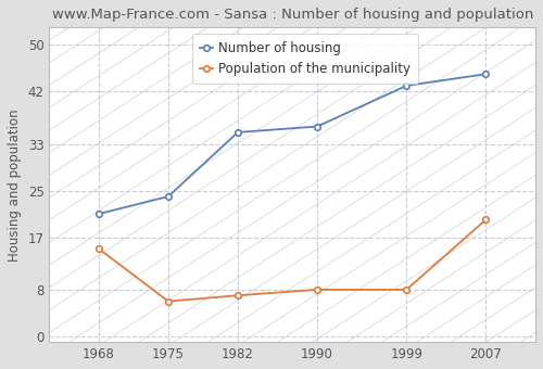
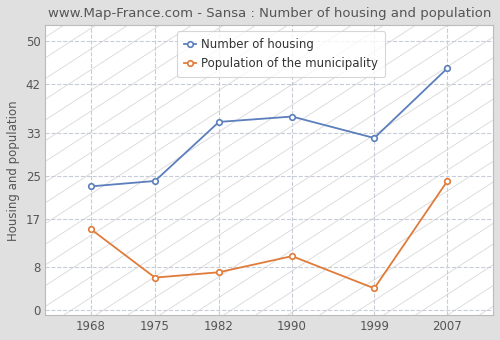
Number of housing/1968: 21 -> 23
Population of the municipality/1990: 8 -> 10
Number of housing/1999: 43 -> 32
Population of the municipality/1999: 8 -> 4
Population of the municipality/2007: 20 -> 24
